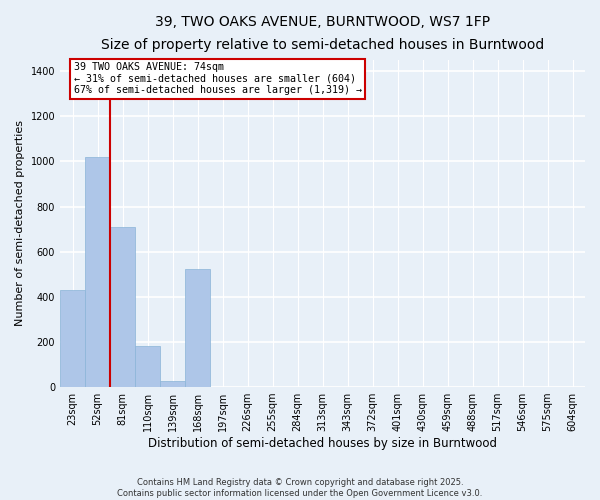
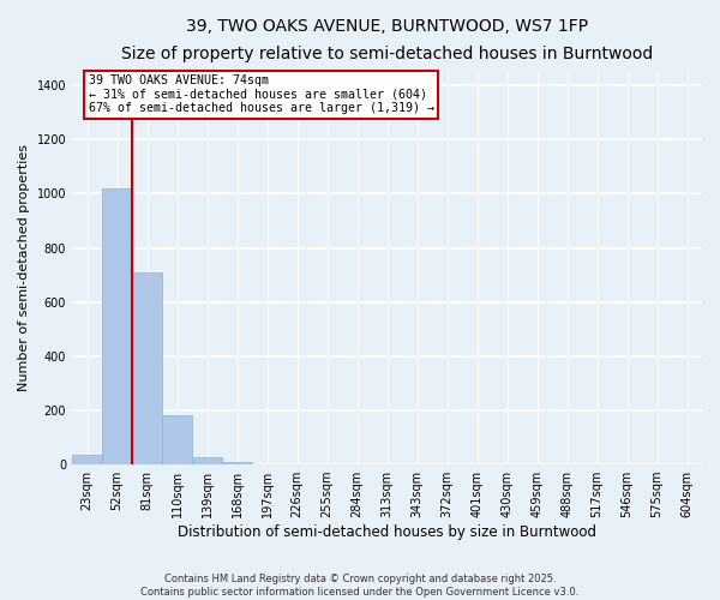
23sqm: 430 -> 35
168sqm: 525 -> 10
